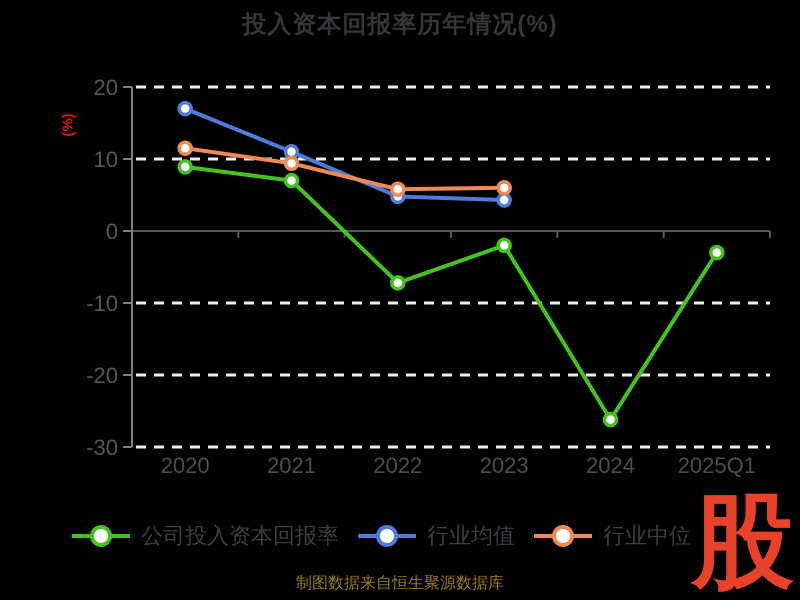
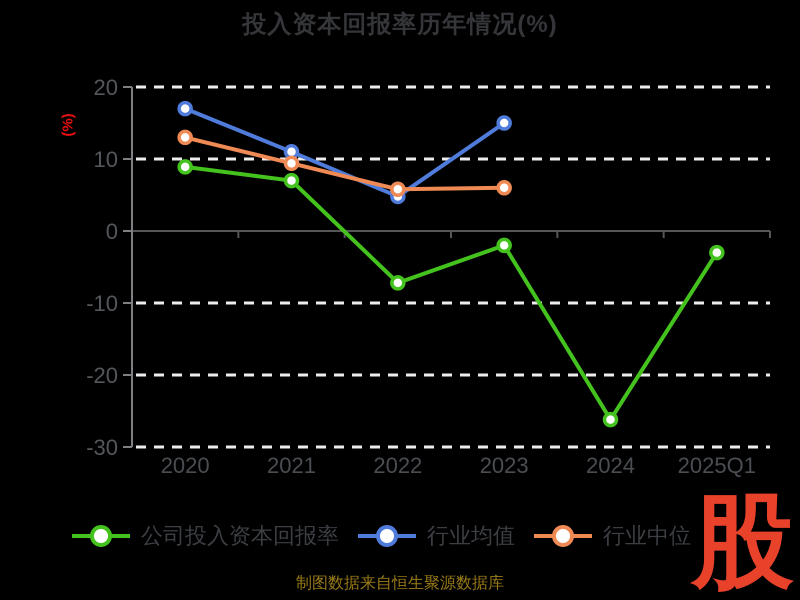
行业中位/2020: 12 -> 13
行业均值/2023: 4 -> 15
